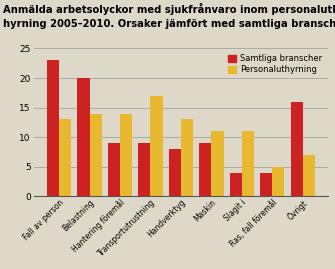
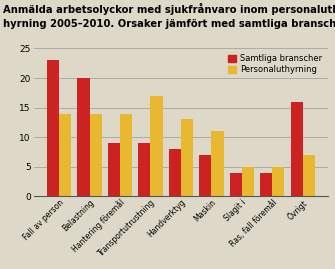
Personaluthyrning/Fall av person: 13 -> 14
Samtliga branscher/Maskin: 9 -> 7
Personaluthyrning/Slagit i: 11 -> 5
